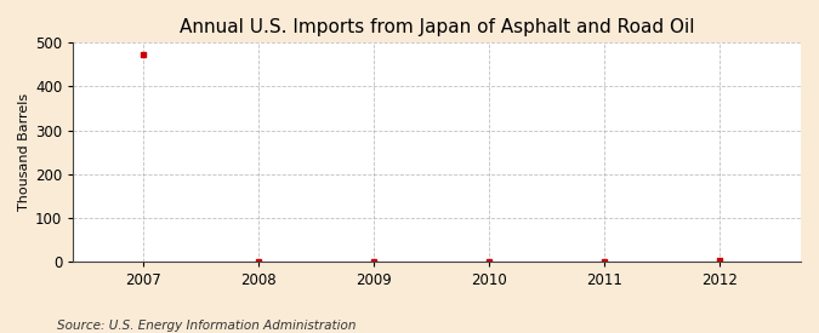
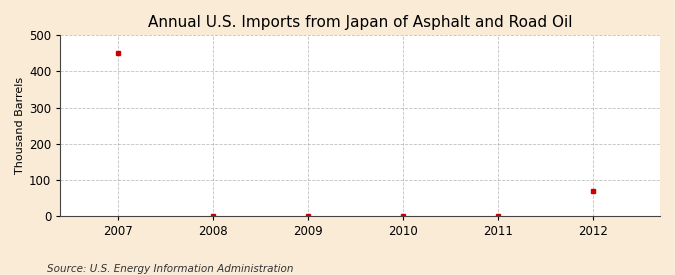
2007: 474 -> 450
2012: 4 -> 70
